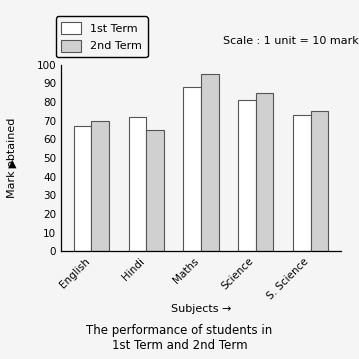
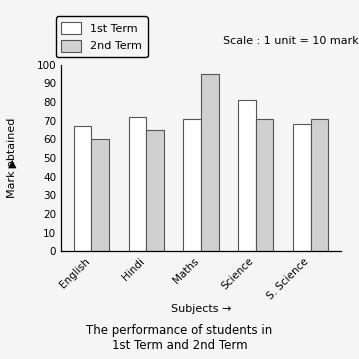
2nd Term/English: 70 -> 60
1st Term/Maths: 88 -> 71
2nd Term/Science: 85 -> 71
1st Term/S. Science: 73 -> 68
2nd Term/S. Science: 75 -> 71
